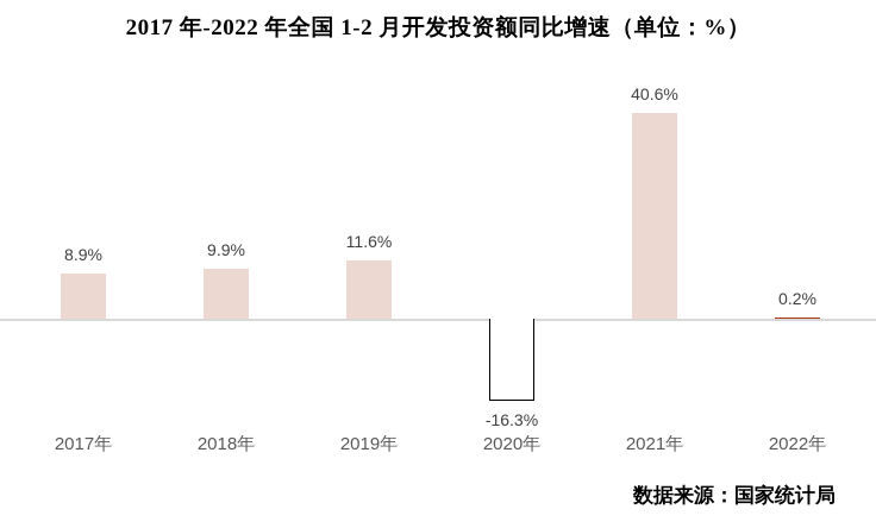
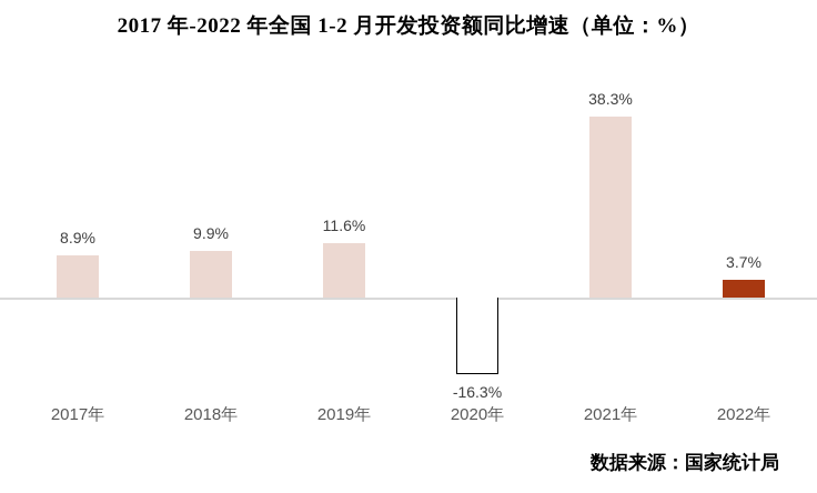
2021年: 40.6% -> 38.3%
2022年: 0.2% -> 3.7%
